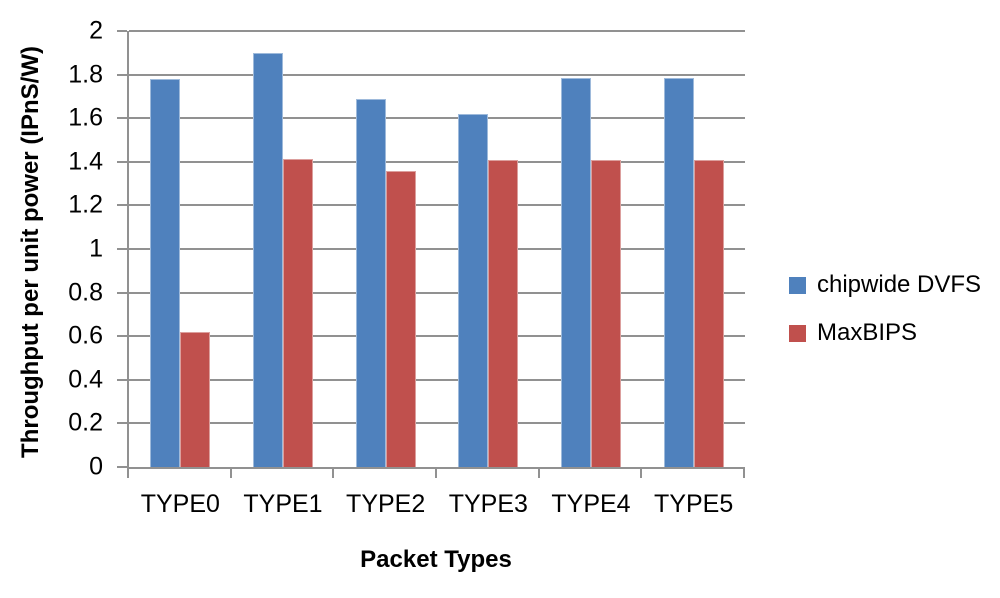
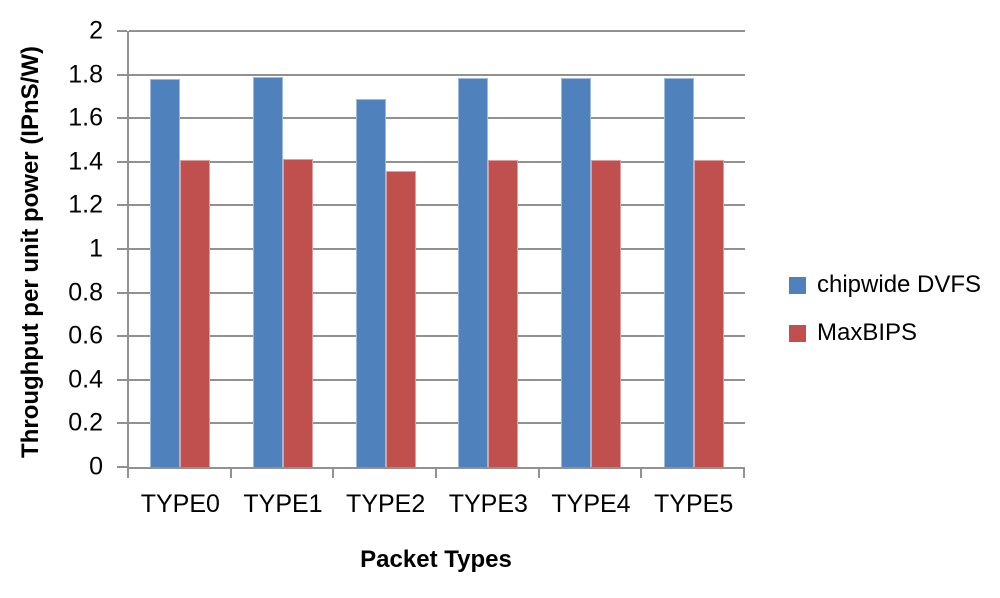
MaxBIPS/TYPE0: 0.62 -> 1.41
chipwide DVFS/TYPE1: 1.90 -> 1.79
chipwide DVFS/TYPE3: 1.62 -> 1.78
